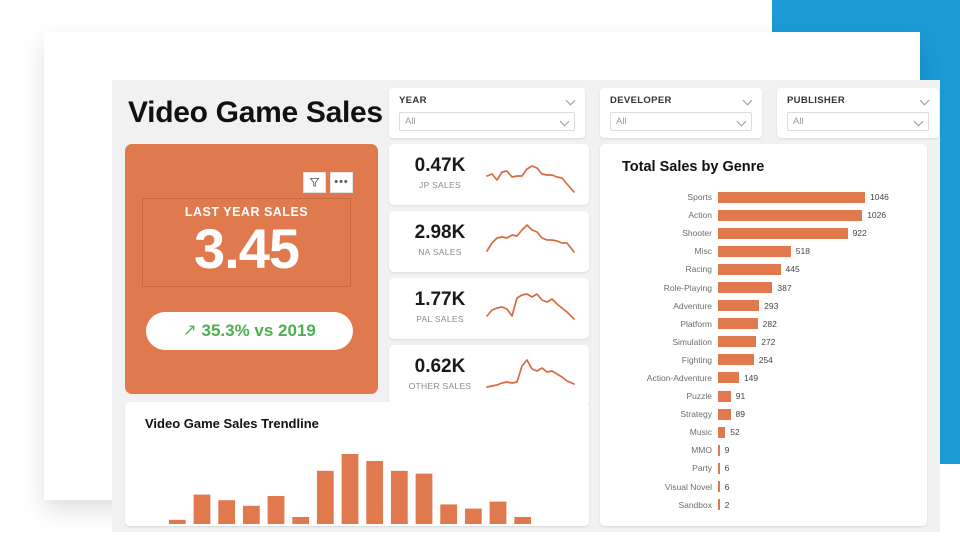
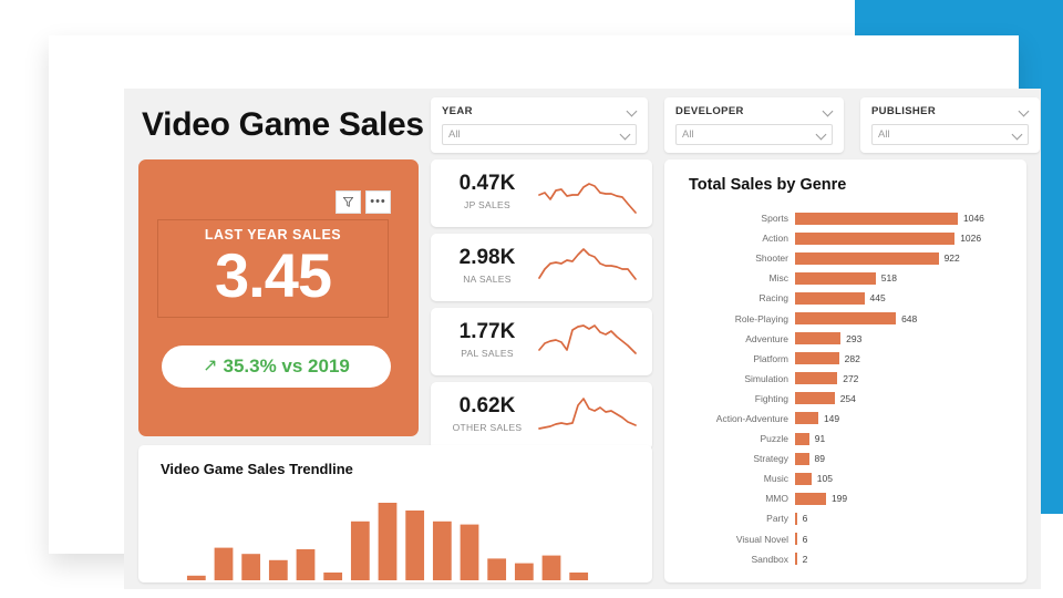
Total Sales by Genre/Role-Playing: 387 -> 648
Total Sales by Genre/Music: 52 -> 105
Total Sales by Genre/MMO: 9 -> 199
